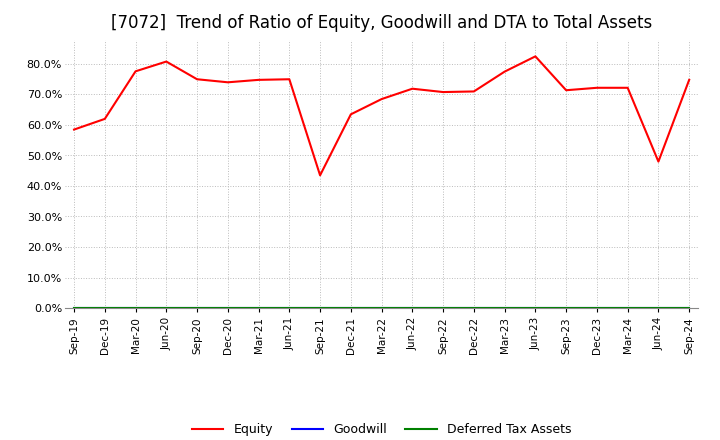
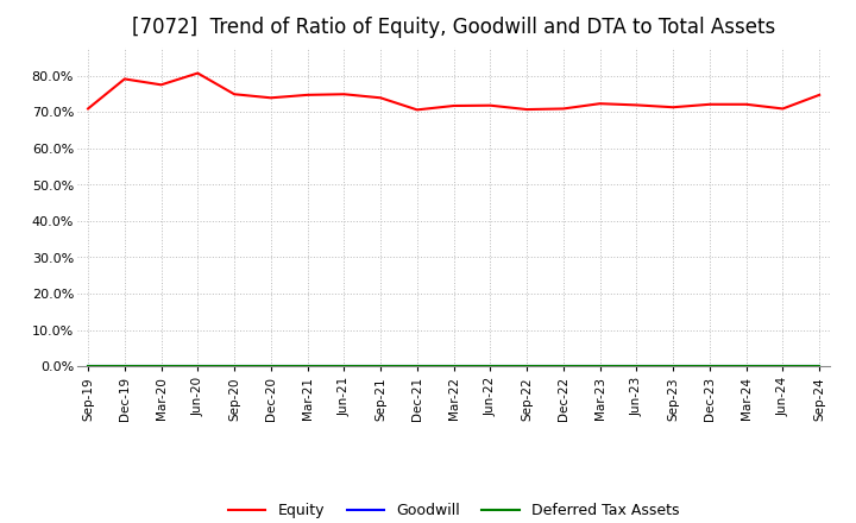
Equity/Sep-19: 58.5% -> 71.0%
Equity/Dec-19: 62.0% -> 79.2%
Equity/Sep-21: 43.5% -> 74.0%
Equity/Dec-21: 63.5% -> 70.7%
Equity/Mar-22: 68.5% -> 71.8%
Equity/Mar-23: 77.5% -> 72.4%
Equity/Jun-23: 82.5% -> 72.0%
Equity/Jun-24: 48.0% -> 71.0%
